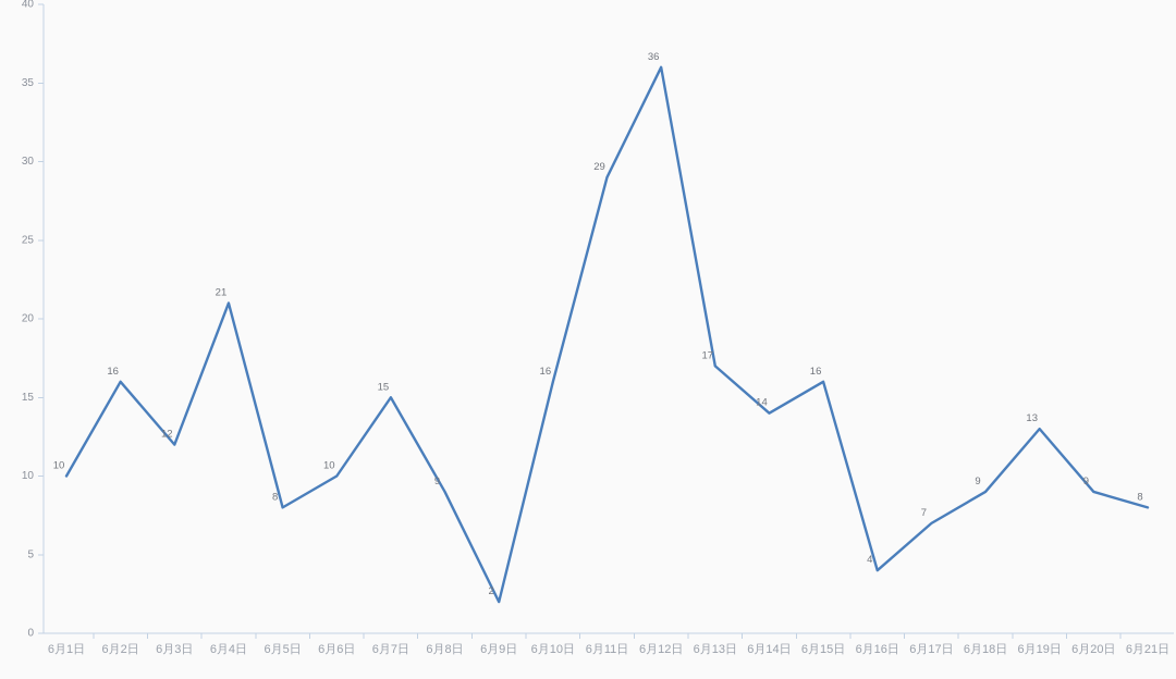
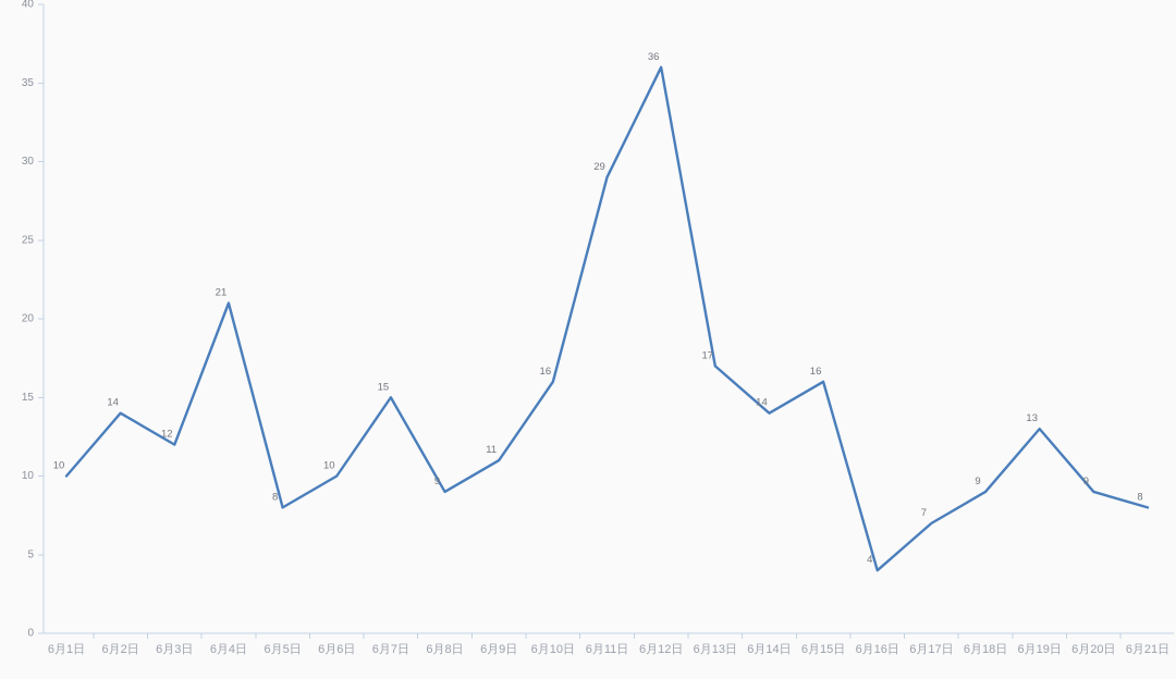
6月2日: 16 -> 14
6月9日: 2 -> 11
